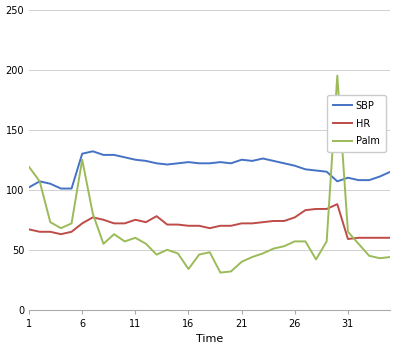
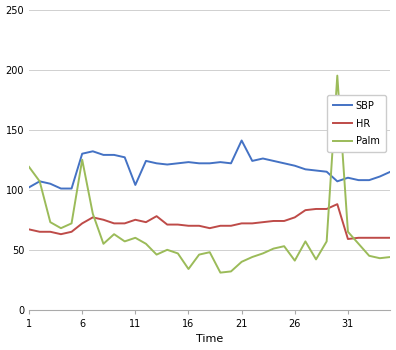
SBP/11: 125 -> 104
SBP/21: 125 -> 141
Palm/26: 57 -> 41
